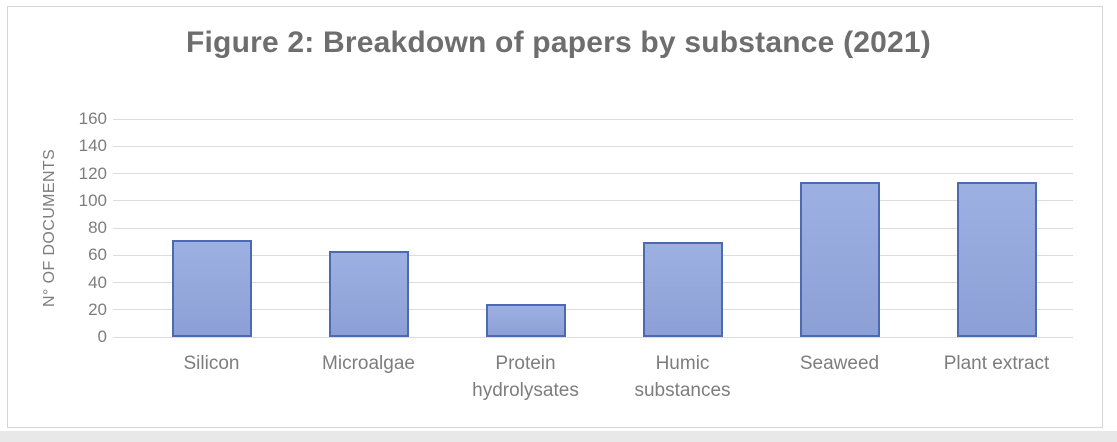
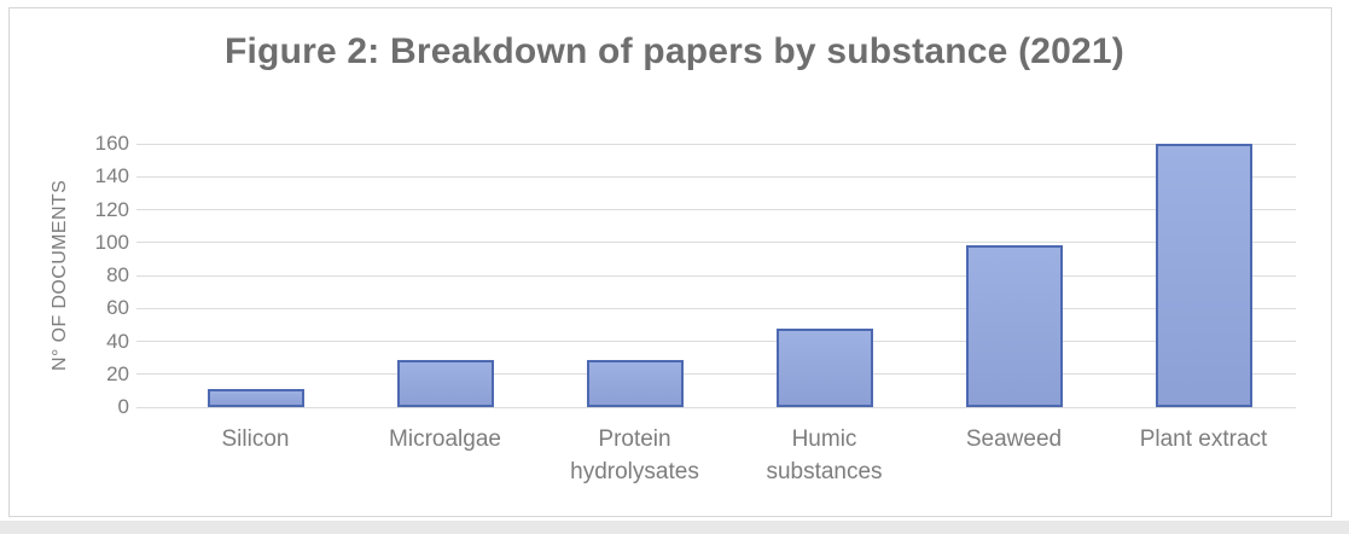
Silicon: 71 -> 11
Microalgae: 63 -> 29
Protein hydrolysates: 24 -> 29
Humic substances: 70 -> 48
Seaweed: 114 -> 98
Plant extract: 114 -> 160
